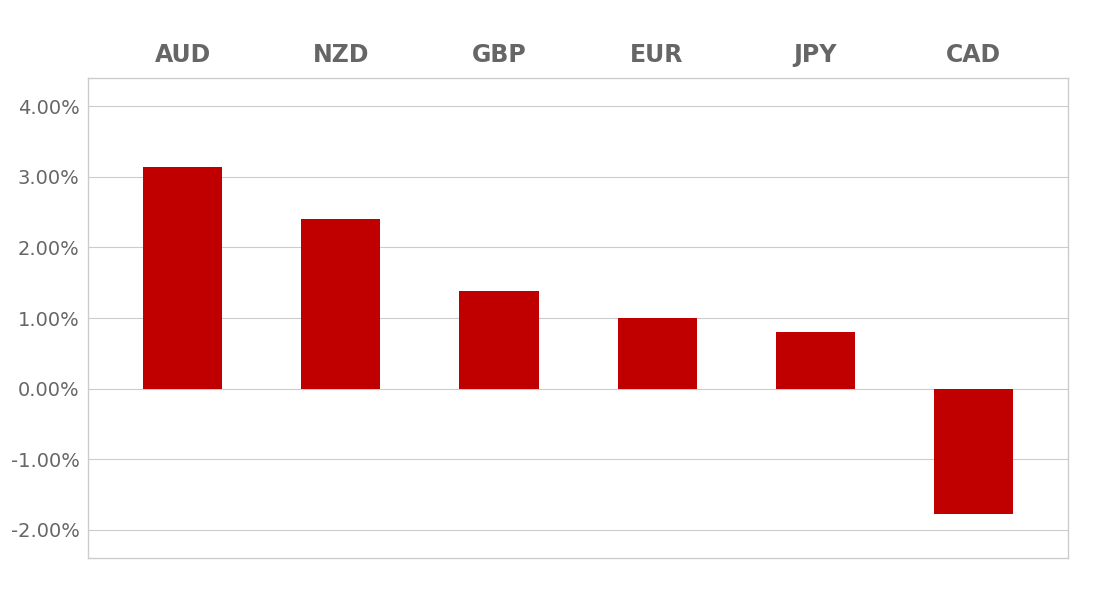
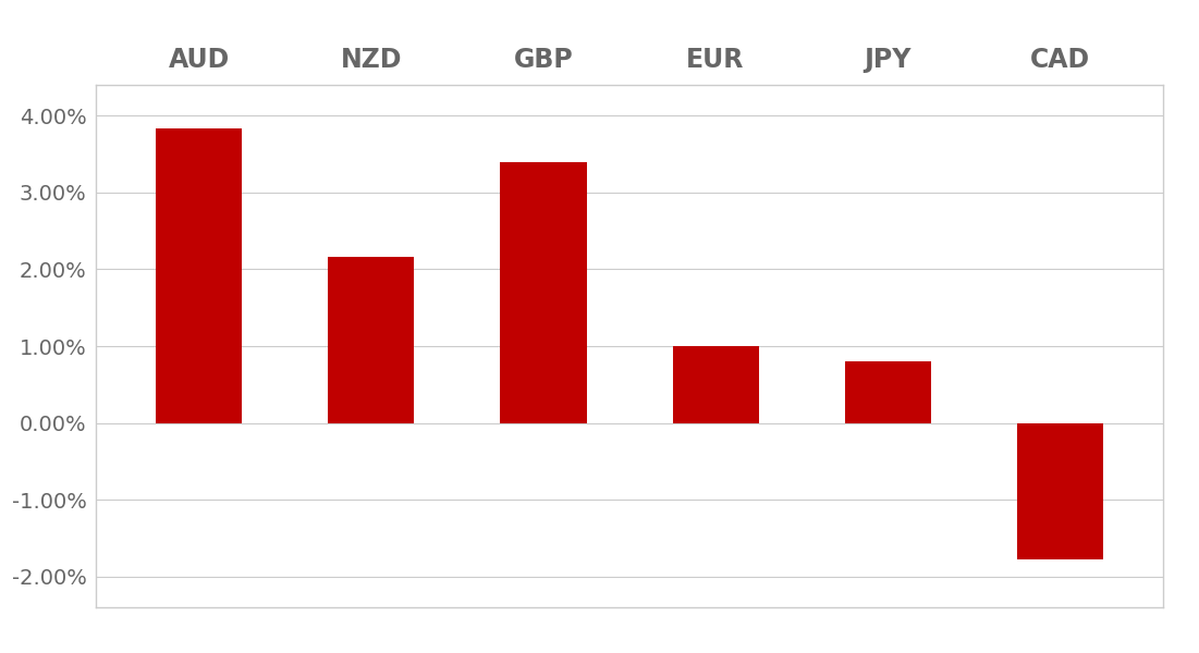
AUD: 3.14% -> 3.84%
NZD: 2.40% -> 2.16%
GBP: 1.38% -> 3.40%
